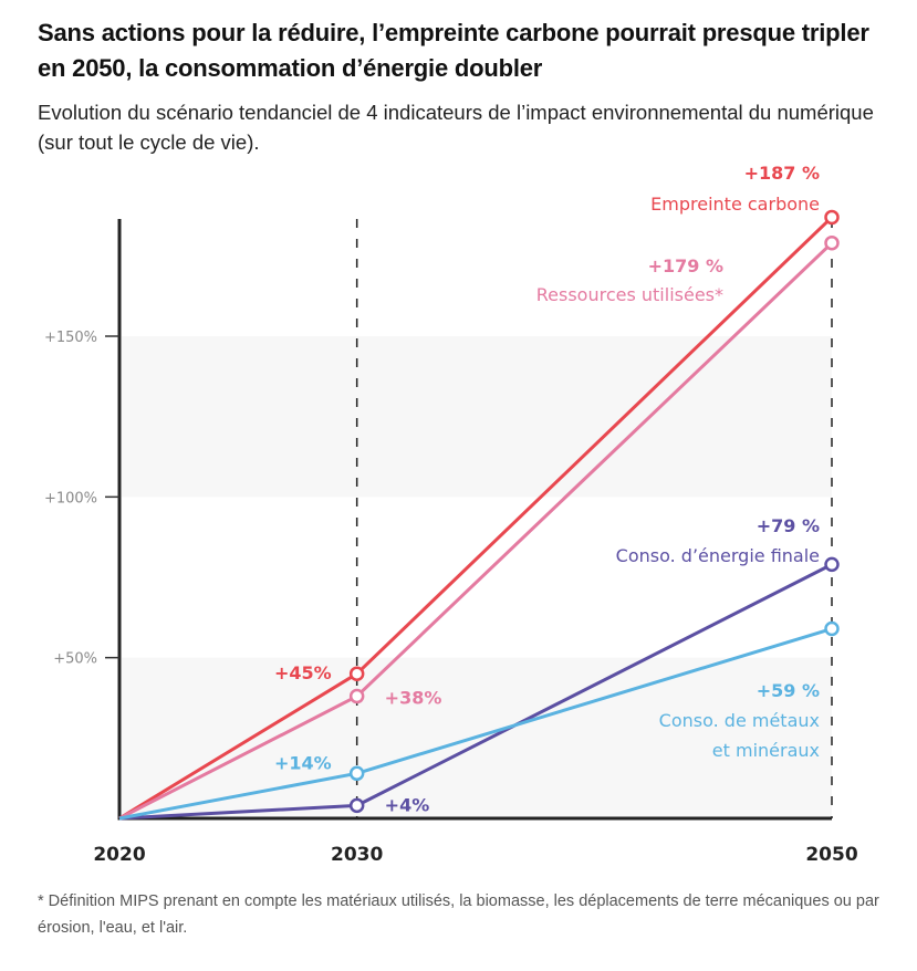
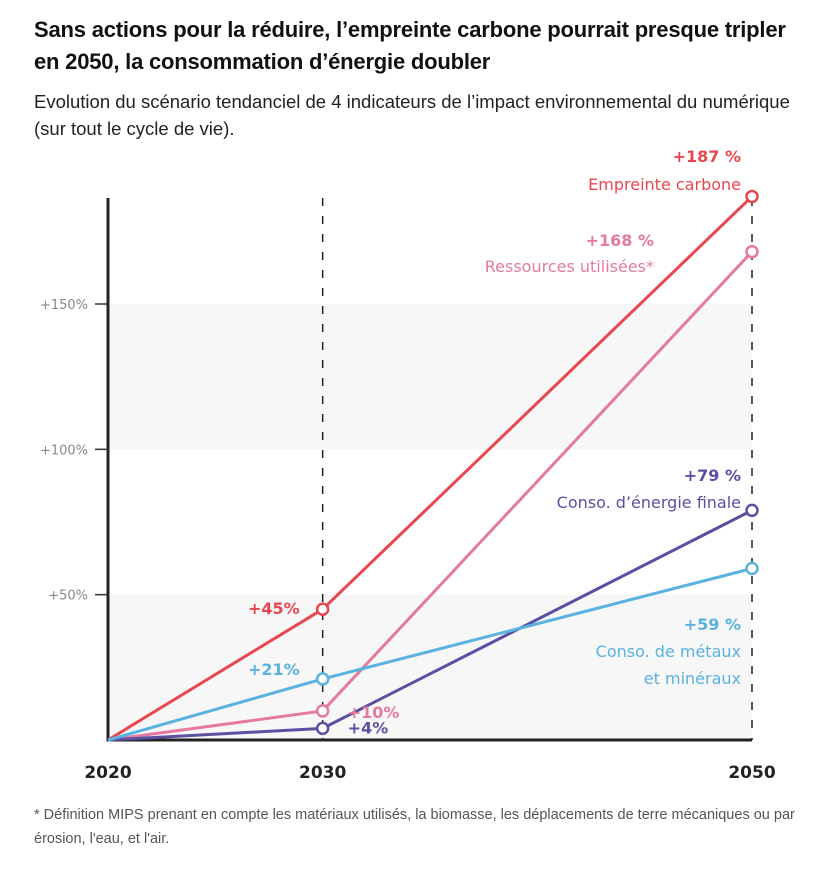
Ressources utilisées*/2030: +38% -> +10%
Conso. de métaux et minéraux/2030: +14% -> +21%
Ressources utilisées*/2050: +179 -> +168
